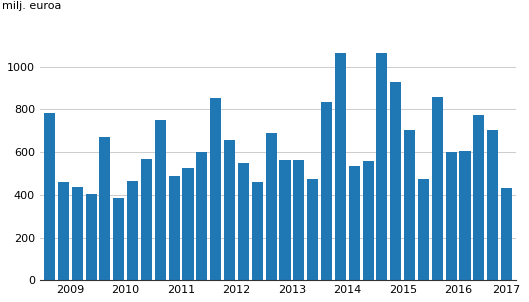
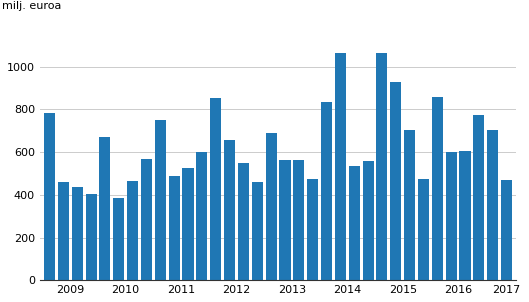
2017: 430 -> 470
